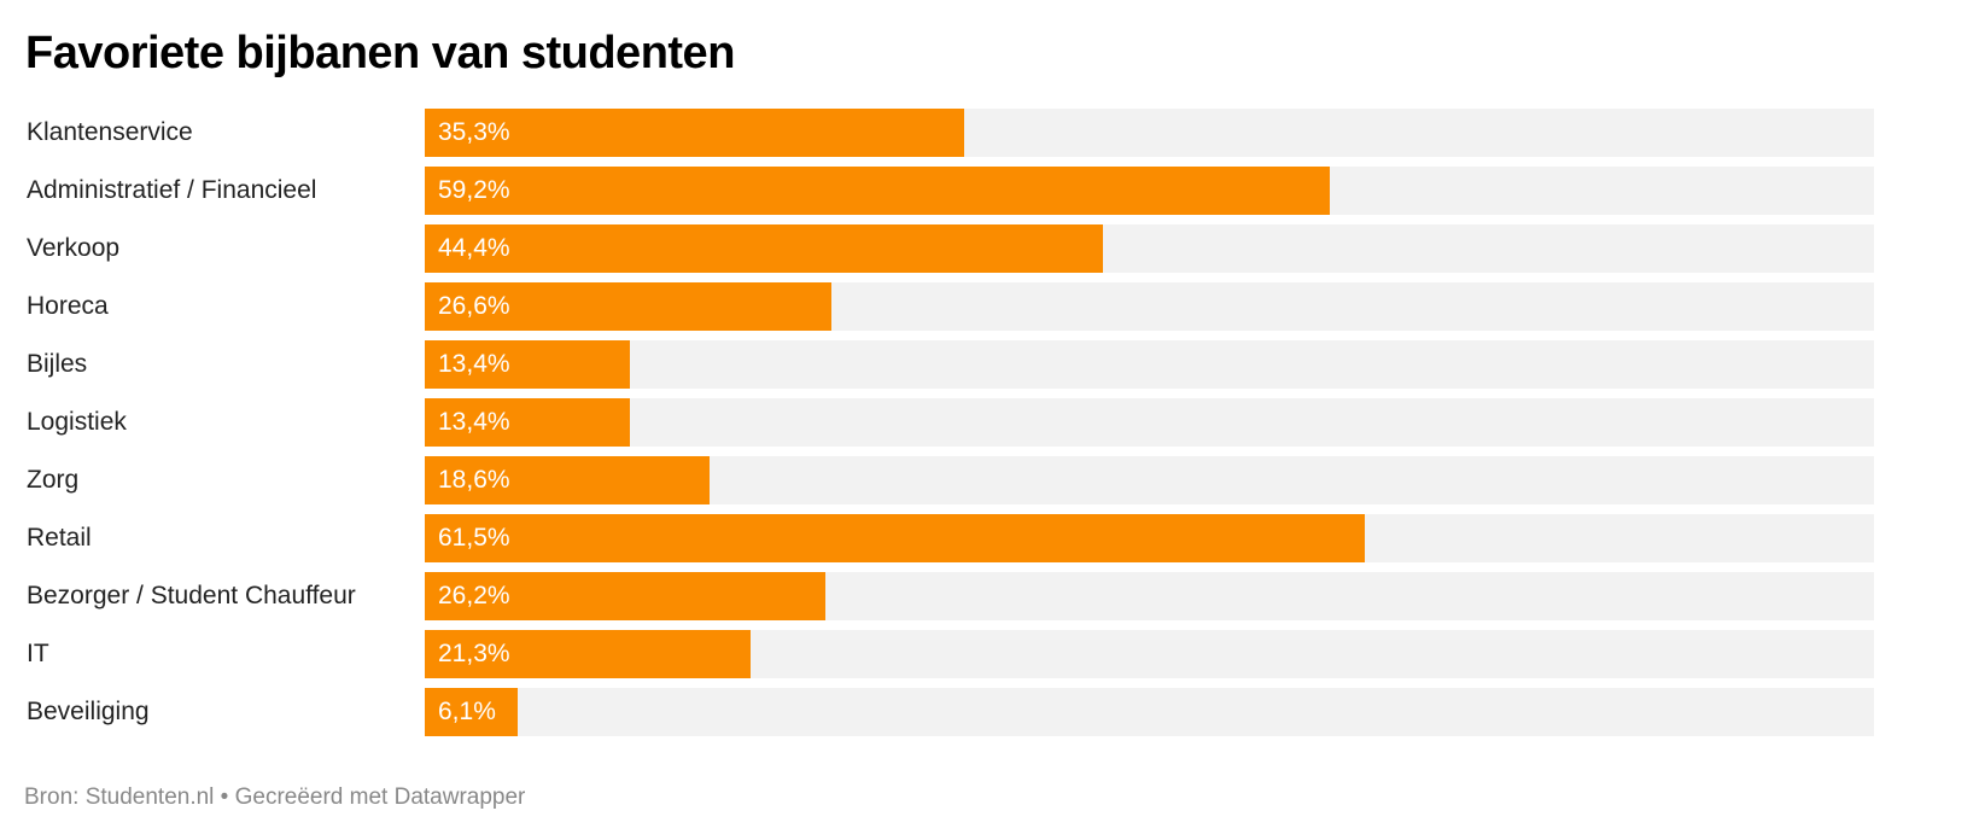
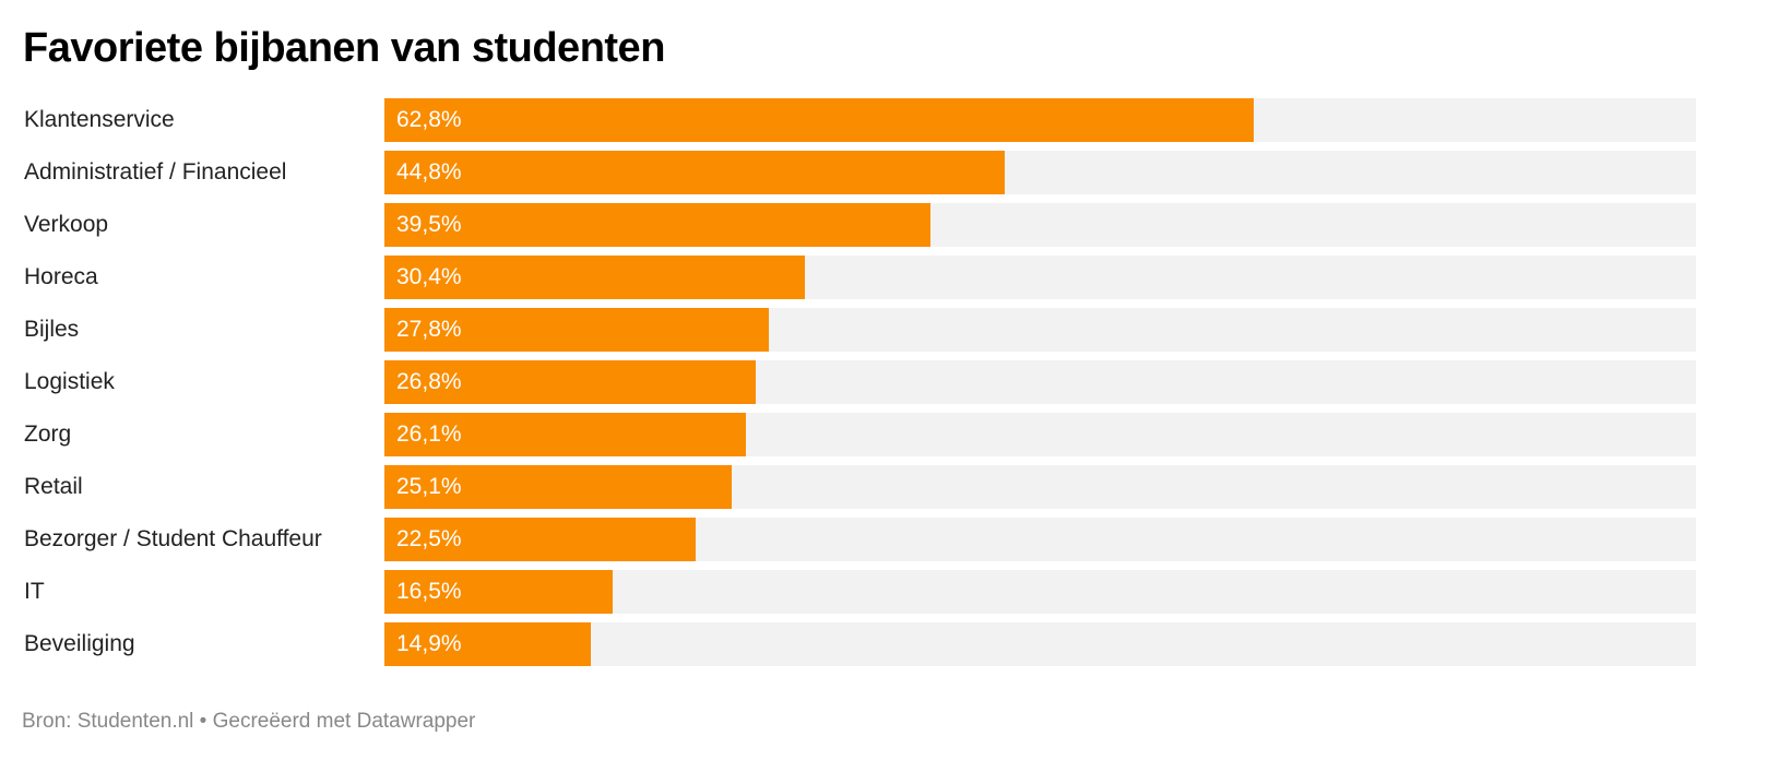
Klantenservice: 35,3% -> 62,8%
Administratief / Financieel: 59,2% -> 44,8%
Verkoop: 44,4% -> 39,5%
Horeca: 26,6% -> 30,4%
Bijles: 13,4% -> 27,8%
Logistiek: 13,4% -> 26,8%
Zorg: 18,6% -> 26,1%
Retail: 61,5% -> 25,1%
Bezorger / Student Chauffeur: 26,2% -> 22,5%
IT: 21,3% -> 16,5%
Beveiliging: 6,1% -> 14,9%
